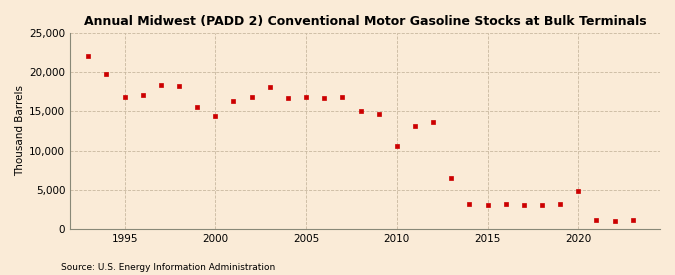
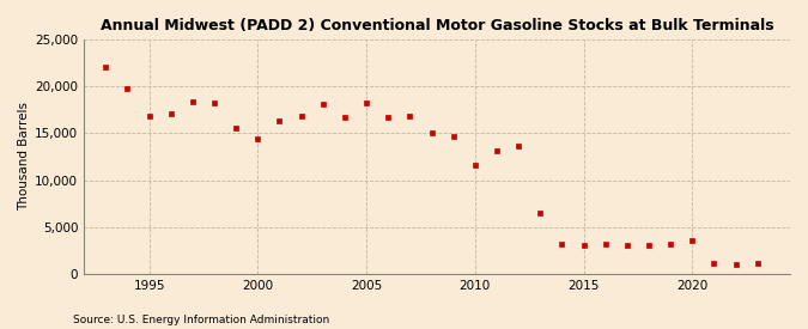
2005: 16,800 -> 18,300
2010: 10,600 -> 11,600
2020: 4,800 -> 3,500
